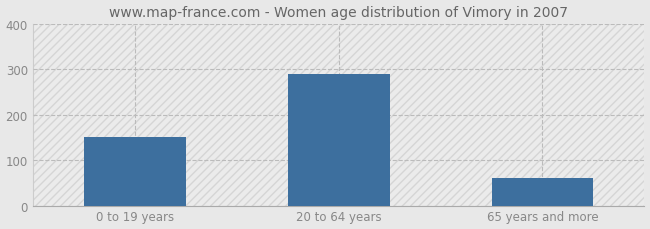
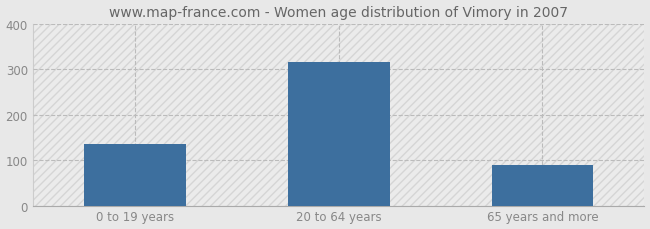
0 to 19 years: 150 -> 135
20 to 64 years: 290 -> 315
65 years and more: 60 -> 90
